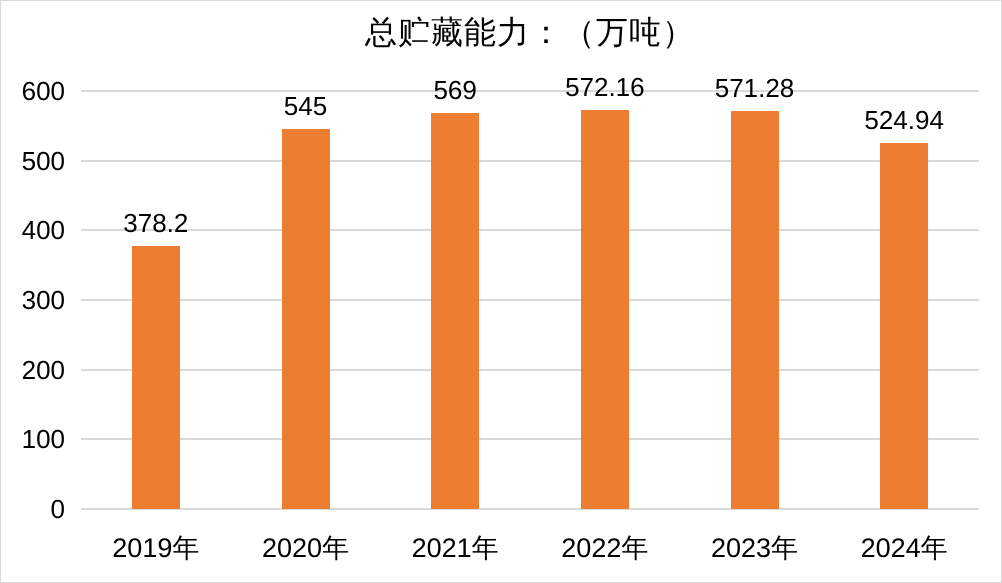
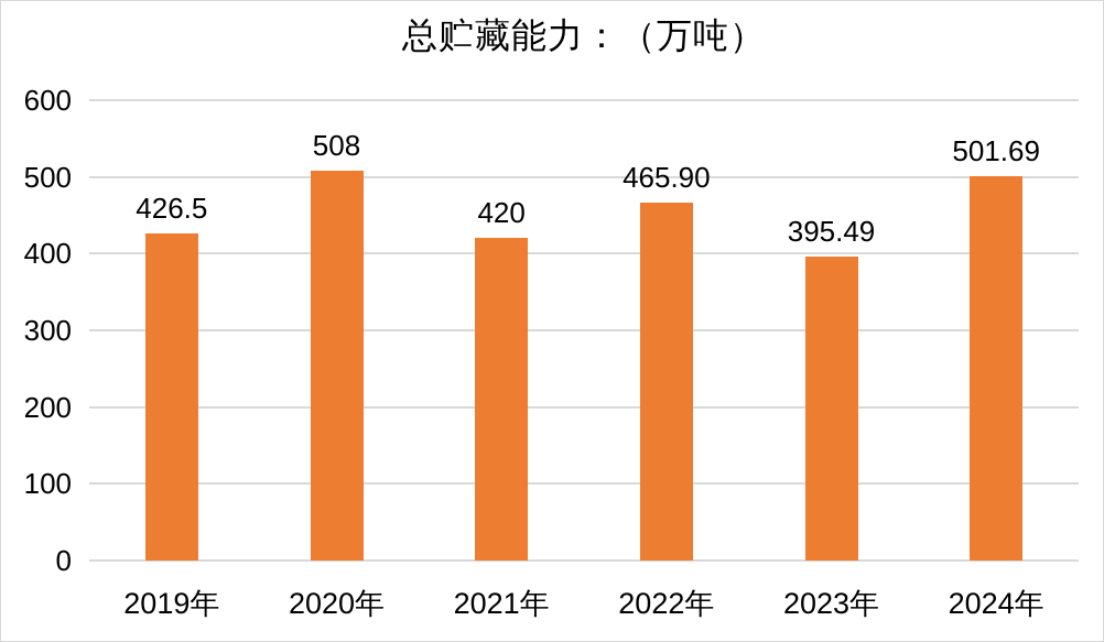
2019年: 378.2 -> 426.5
2020年: 545 -> 508
2021年: 569 -> 420
2022年: 572.16 -> 465.90
2023年: 571.28 -> 395.49
2024年: 524.94 -> 501.69
